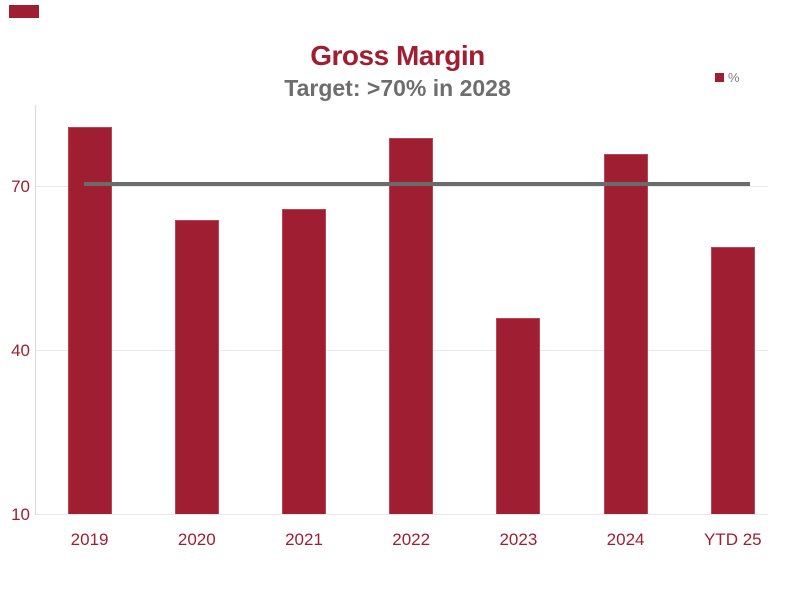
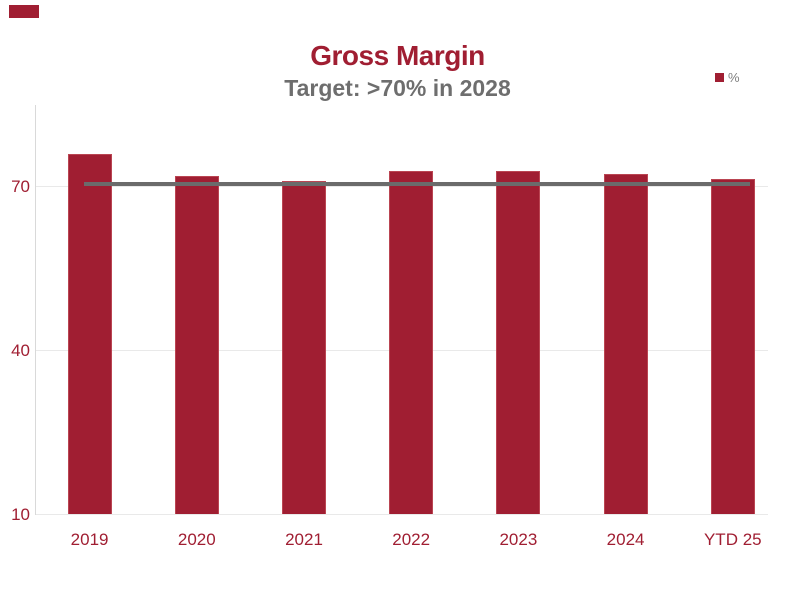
2019: 81 -> 76
2020: 64 -> 72
2021: 66 -> 71
2022: 79 -> 73
2023: 46 -> 73
2024: 76 -> 72
YTD 25: 59 -> 72
